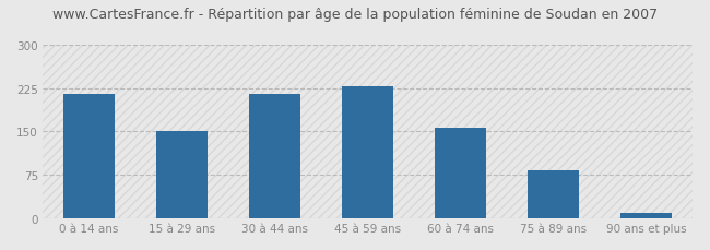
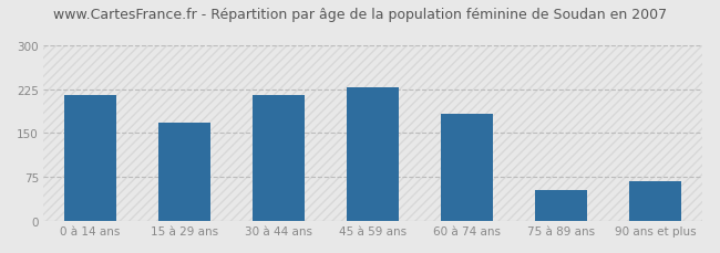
15 à 29 ans: 150 -> 168
60 à 74 ans: 157 -> 182
75 à 89 ans: 82 -> 52
90 ans et plus: 10 -> 68
